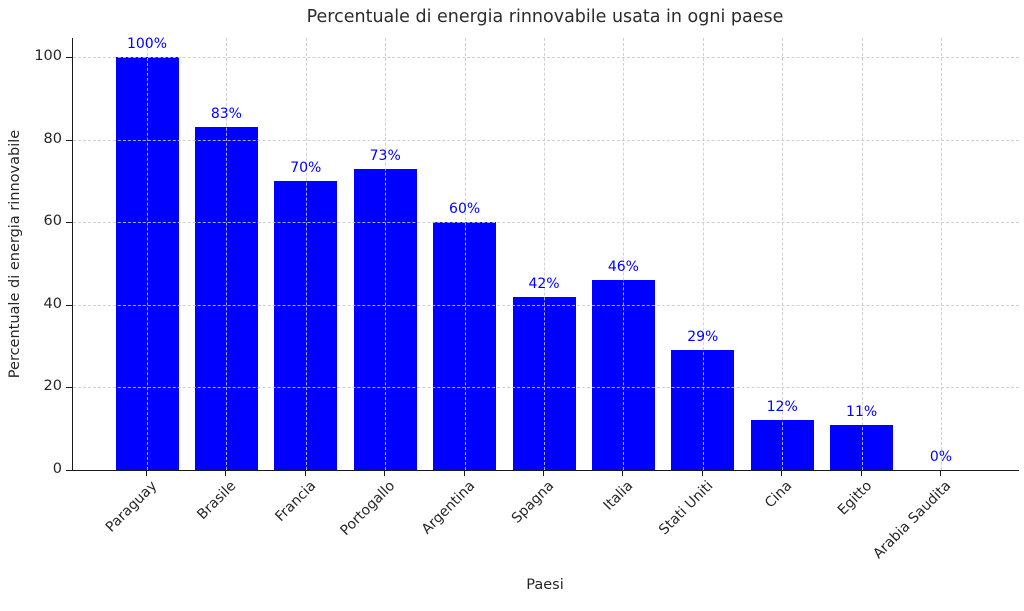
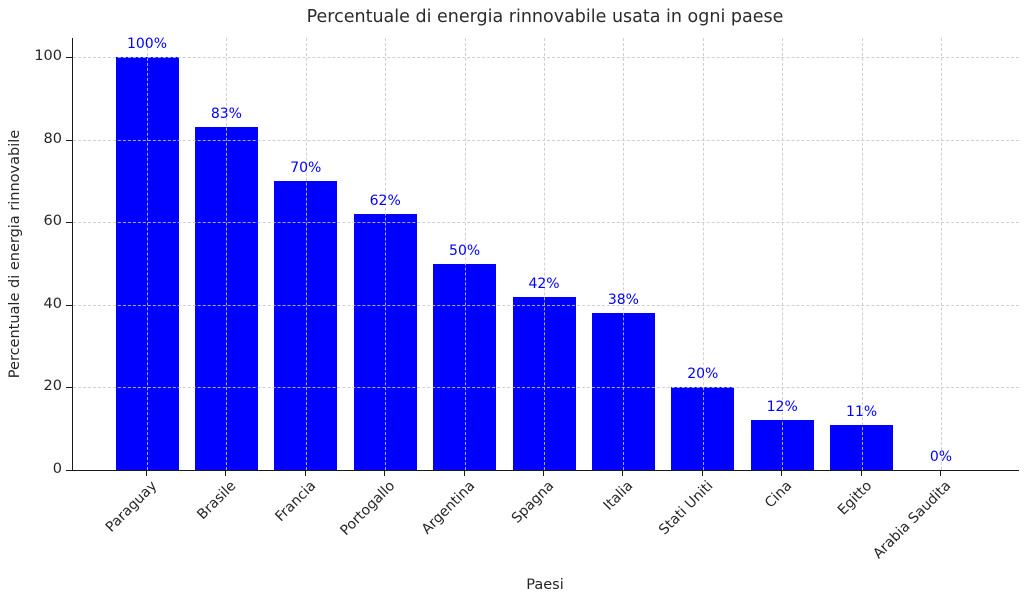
Portogallo: 73% -> 62%
Argentina: 60% -> 50%
Italia: 46% -> 38%
Stati Uniti: 29% -> 20%
